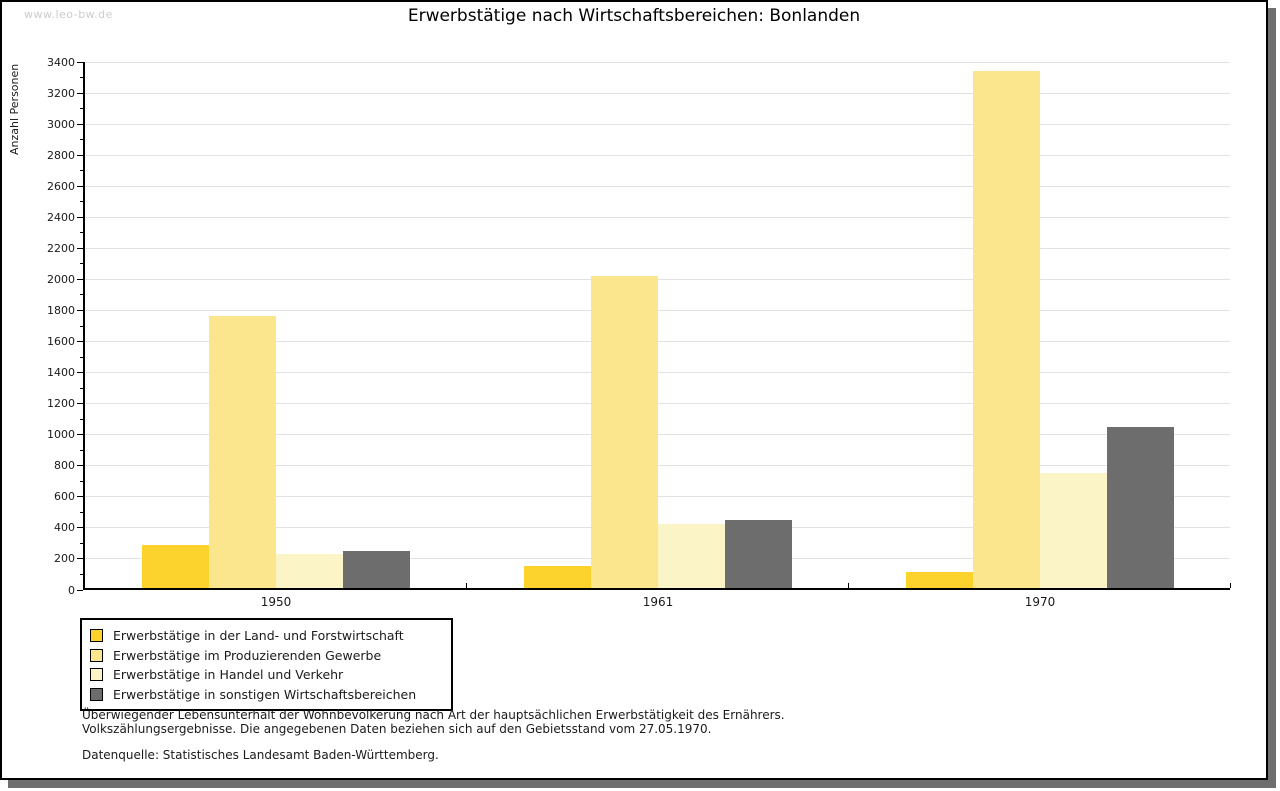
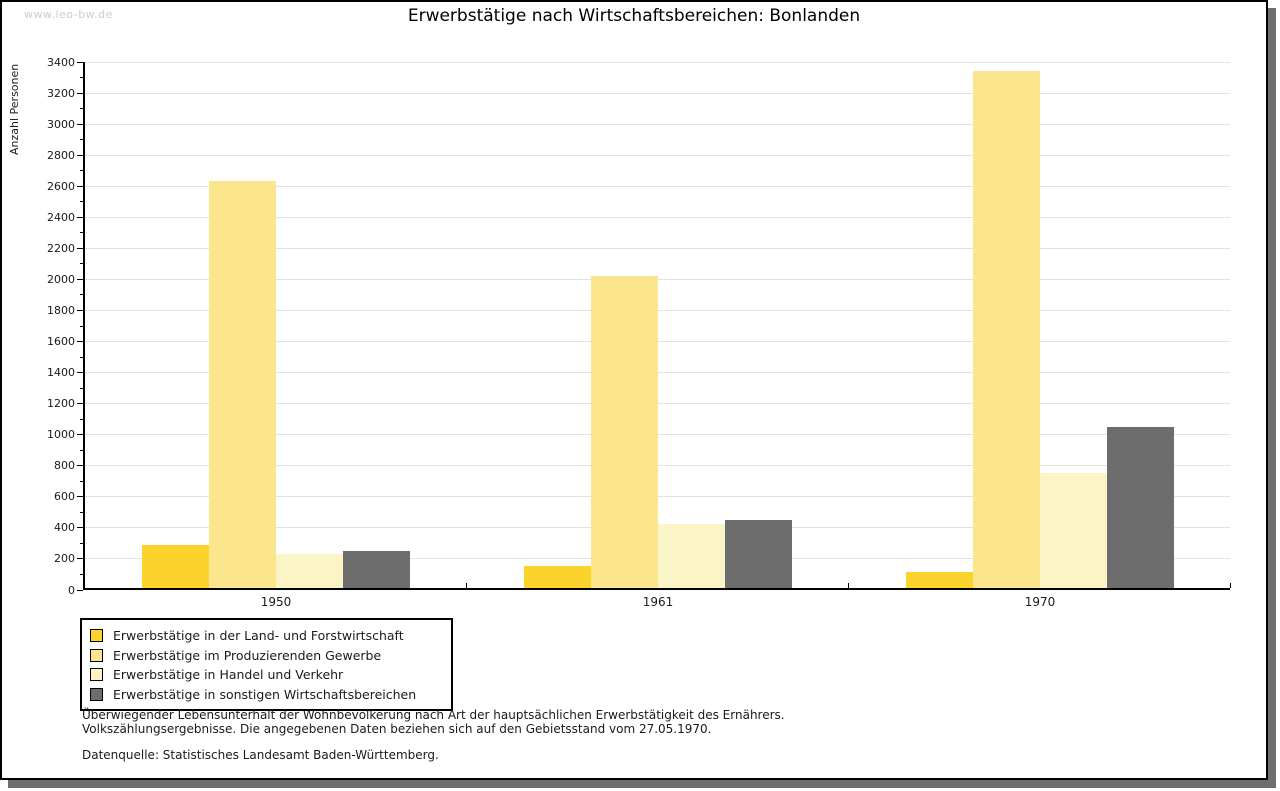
Erwerbstätige im Produzierenden Gewerbe/1950: 1750 -> 2620
